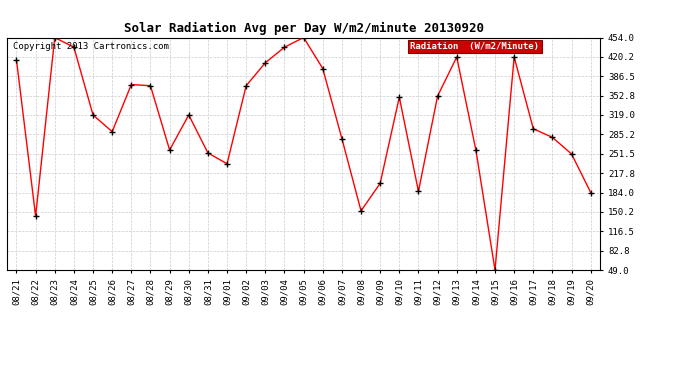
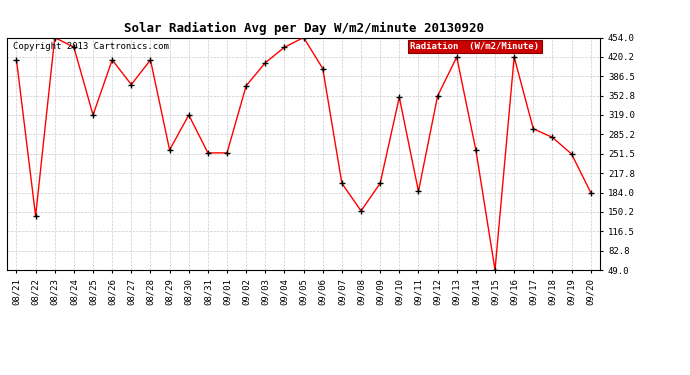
08/26: 290 -> 415
08/28: 370 -> 415
09/01: 234 -> 253
09/07: 278 -> 200
